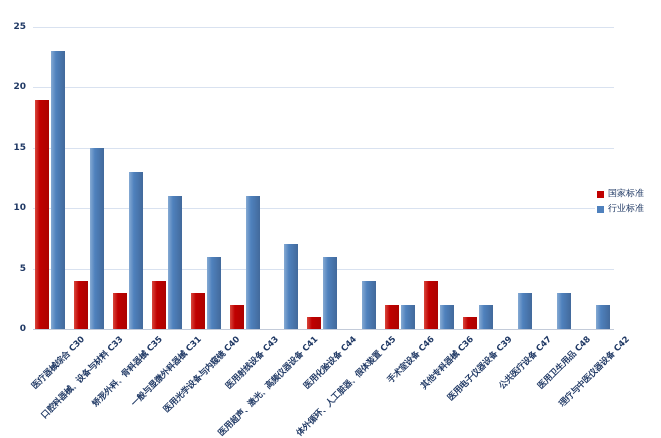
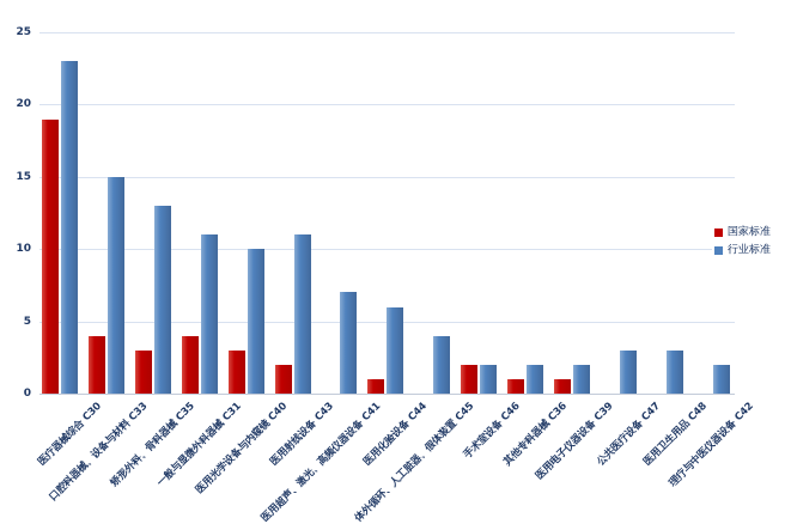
行业标准/医用光学设备与内窥镜 C40: 6 -> 10
国家标准/其他专科器械 C36: 4 -> 1
